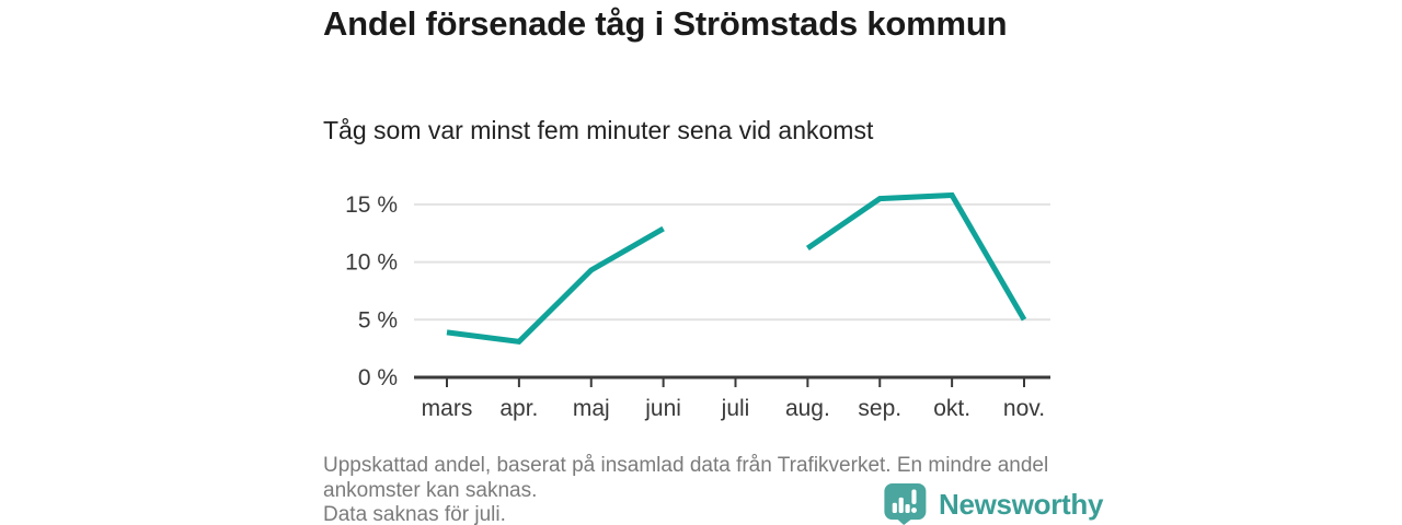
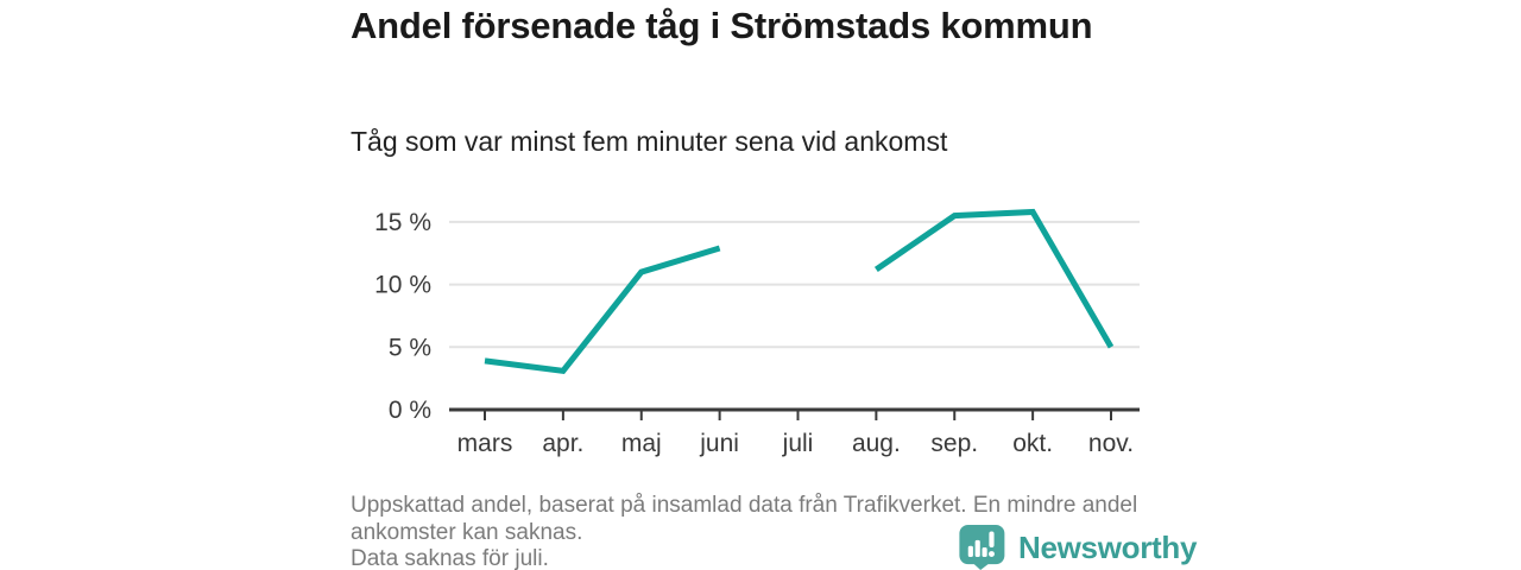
maj: 9.3% -> 11.0%
